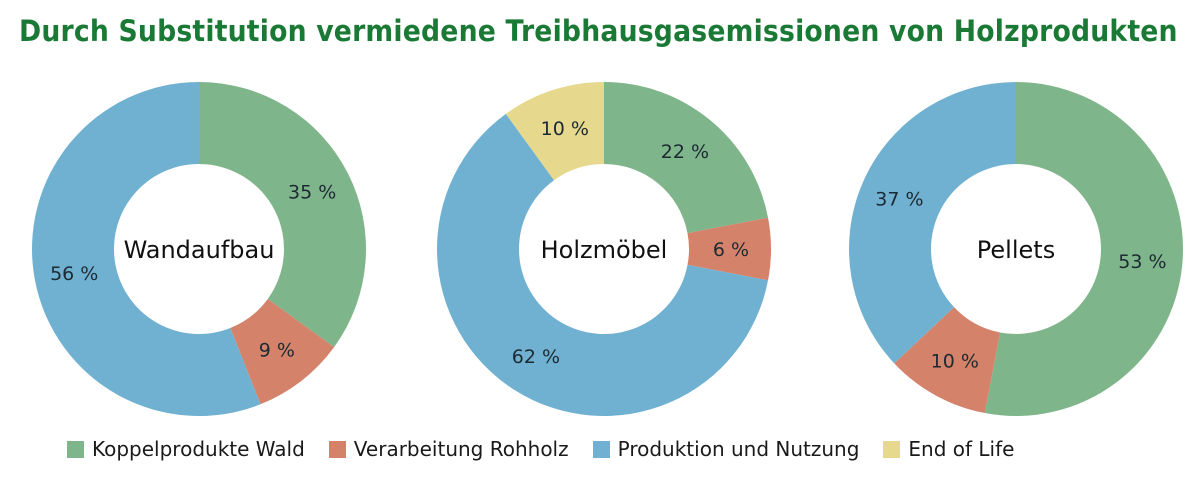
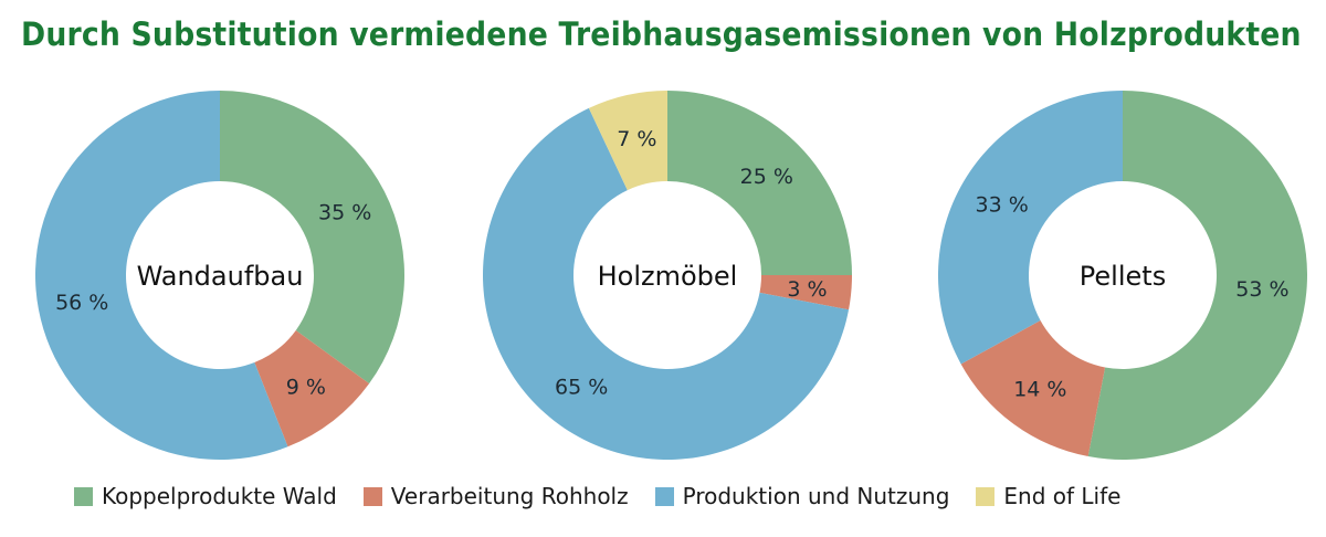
Holzmöbel/Koppelprodukte Wald: 22 -> 25
Holzmöbel/Verarbeitung Rohholz: 6 -> 3
Holzmöbel/Produktion und Nutzung: 62 -> 65
Holzmöbel/End of Life: 10 -> 7
Pellets/Verarbeitung Rohholz: 10 -> 14
Pellets/Produktion und Nutzung: 37 -> 33
